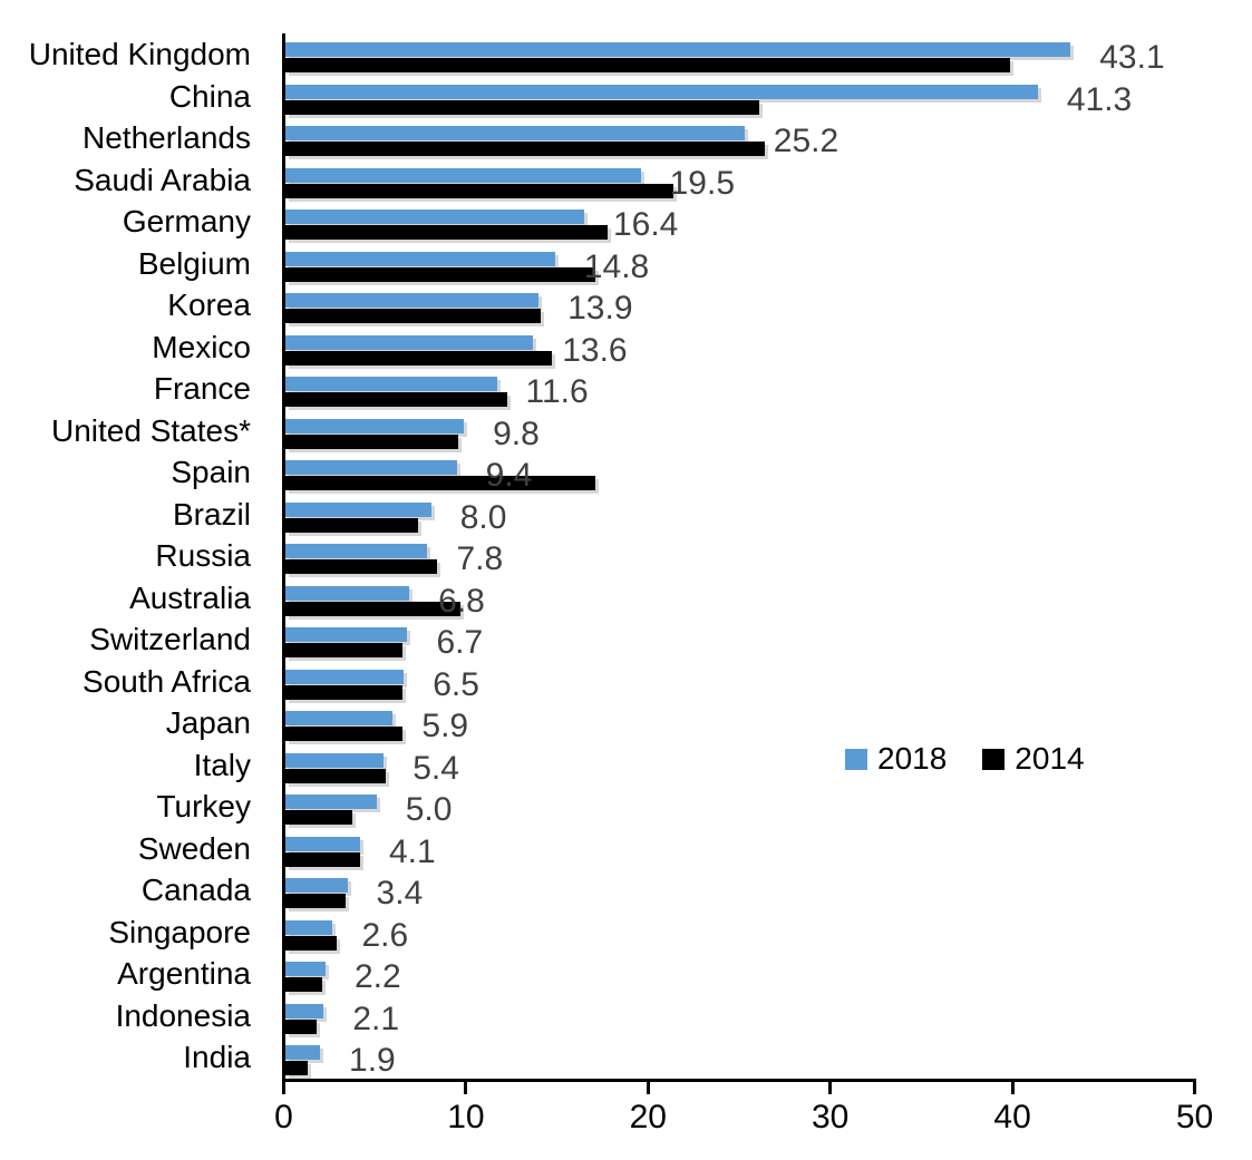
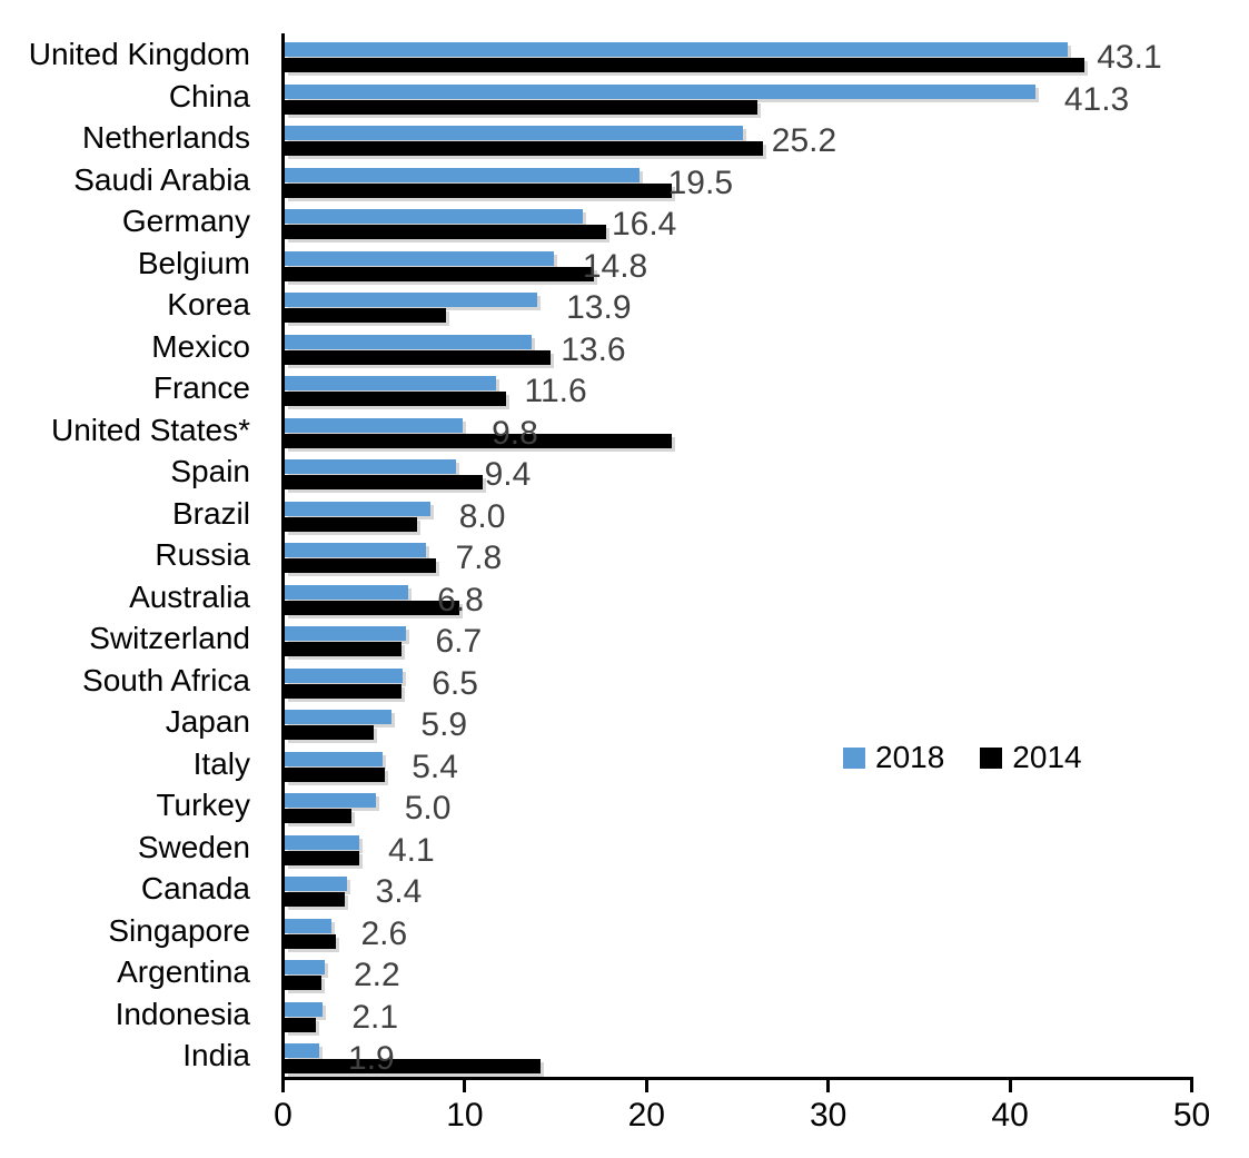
2014/United Kingdom: 39.8 -> 44.0
2014/Korea: 14.0 -> 8.9
2014/United States*: 9.5 -> 21.3
2014/Spain: 17.0 -> 10.9
2014/Japan: 6.4 -> 4.9
2014/India: 1.2 -> 14.1
